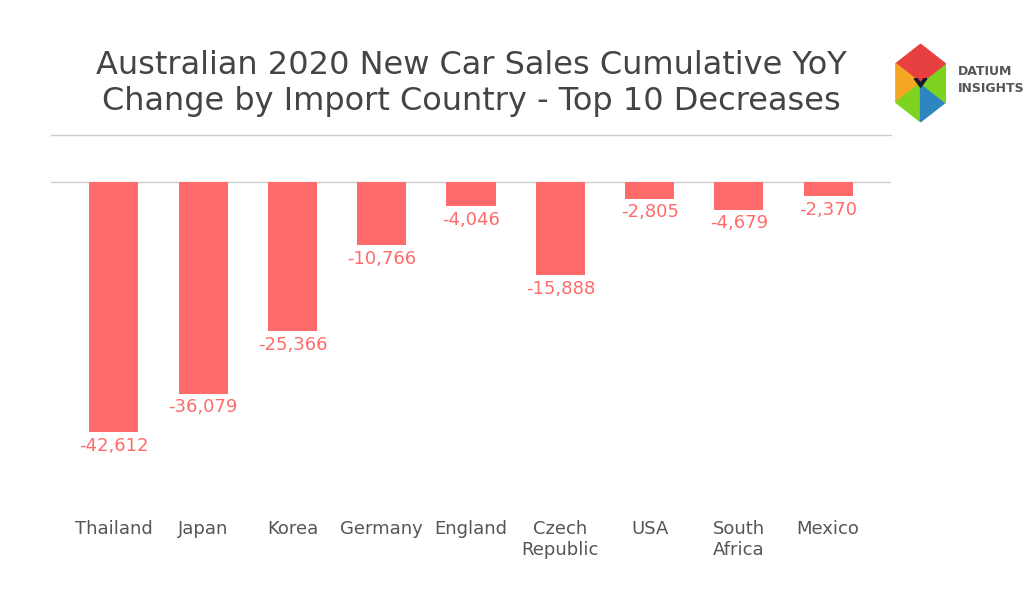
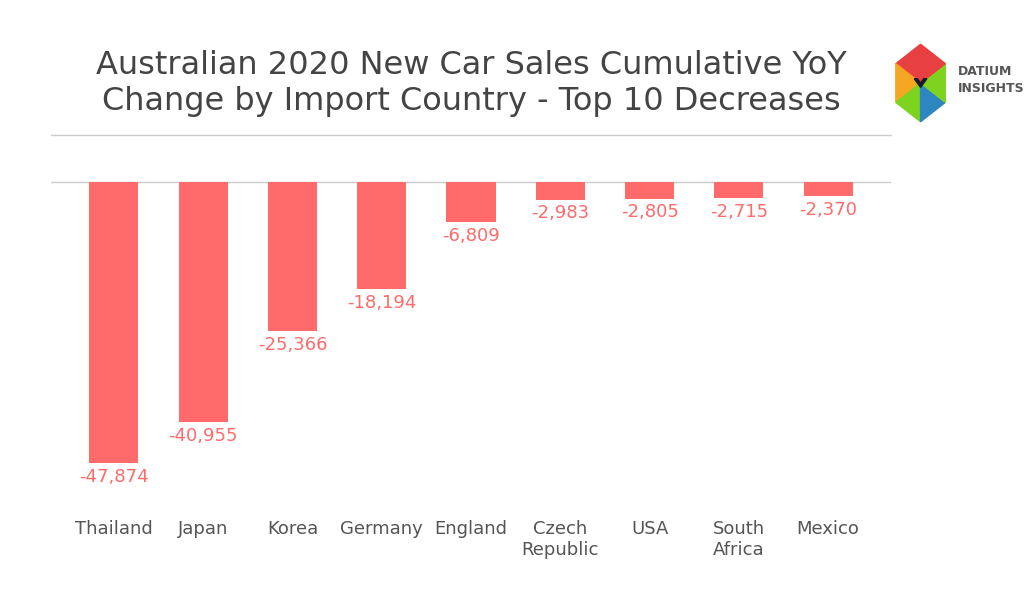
Thailand: -42,612 -> -47,874
Japan: -36,079 -> -40,955
Germany: -10,766 -> -18,194
England: -4,046 -> -6,809
Czech Republic: -15,888 -> -2,983
South Africa: -4,679 -> -2,715
